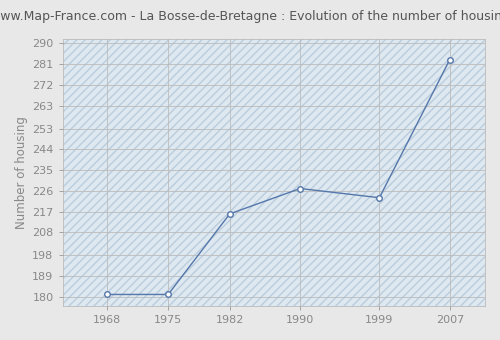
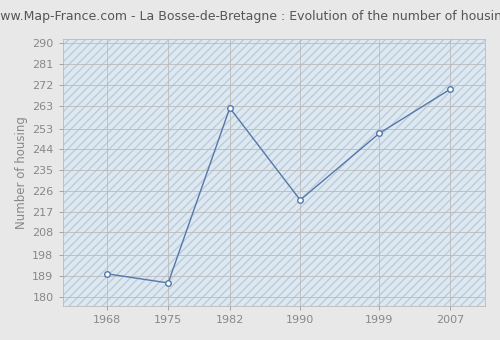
1968: 181 -> 190
1975: 181 -> 186
1982: 216 -> 262
1990: 227 -> 222
1999: 223 -> 251
2007: 283 -> 270
